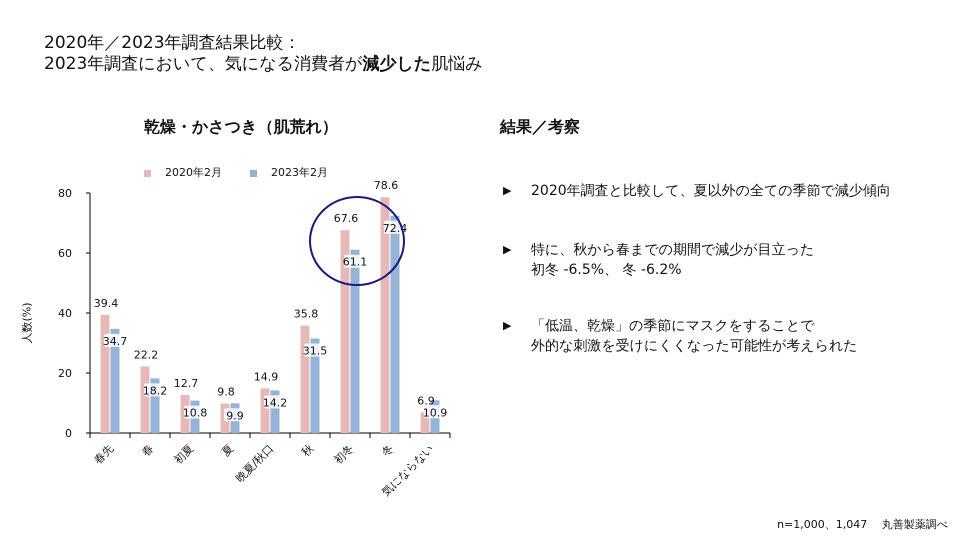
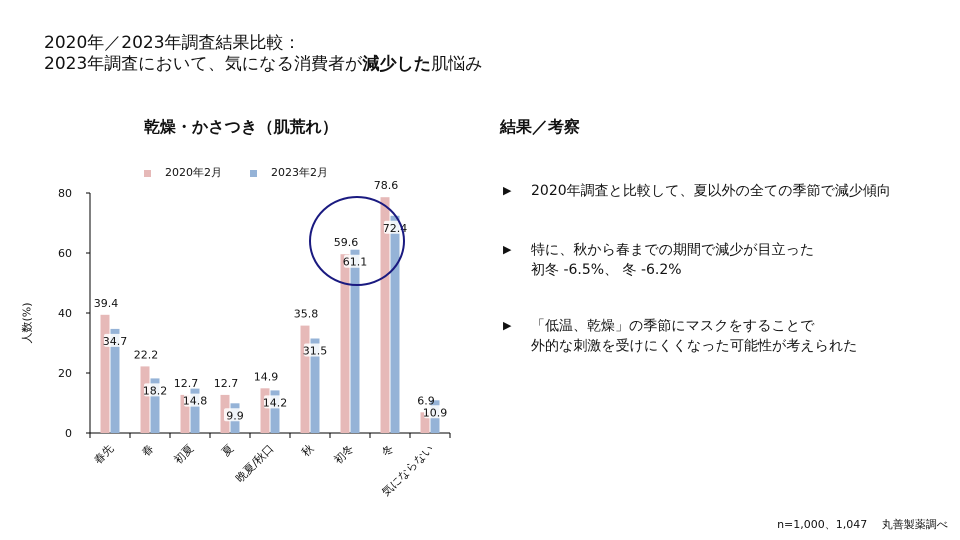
2023年2月/初夏: 10.8 -> 14.8
2020年2月/夏: 9.8 -> 12.7
2020年2月/初冬: 67.6 -> 59.6
